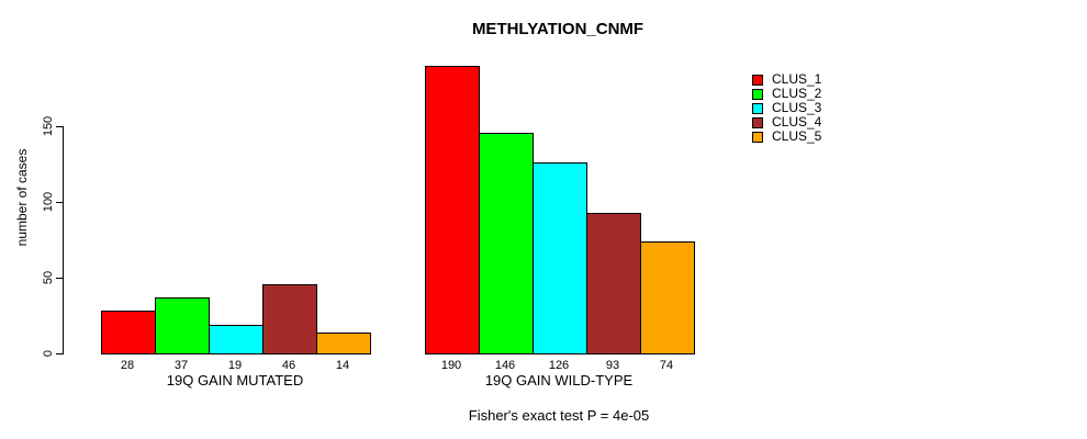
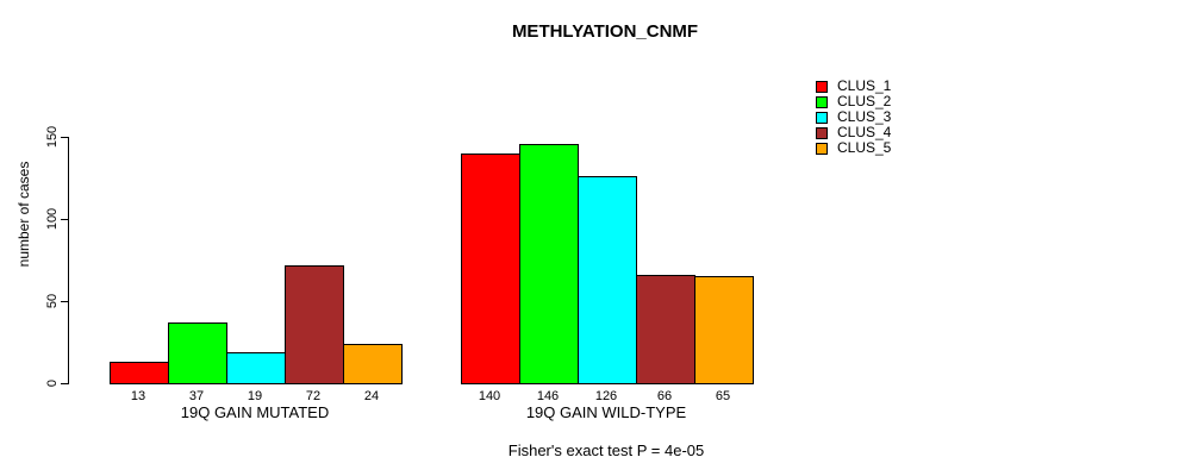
CLUS_1/19Q GAIN MUTATED: 28 -> 13
CLUS_4/19Q GAIN MUTATED: 46 -> 72
CLUS_5/19Q GAIN MUTATED: 14 -> 24
CLUS_1/19Q GAIN WILD-TYPE: 190 -> 140
CLUS_4/19Q GAIN WILD-TYPE: 93 -> 66
CLUS_5/19Q GAIN WILD-TYPE: 74 -> 65
